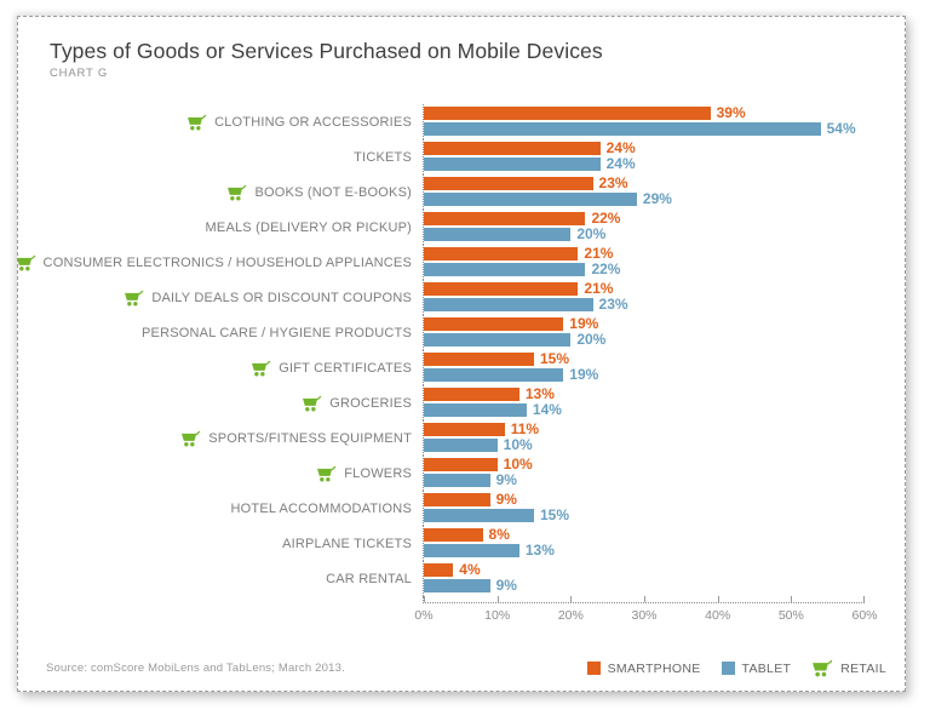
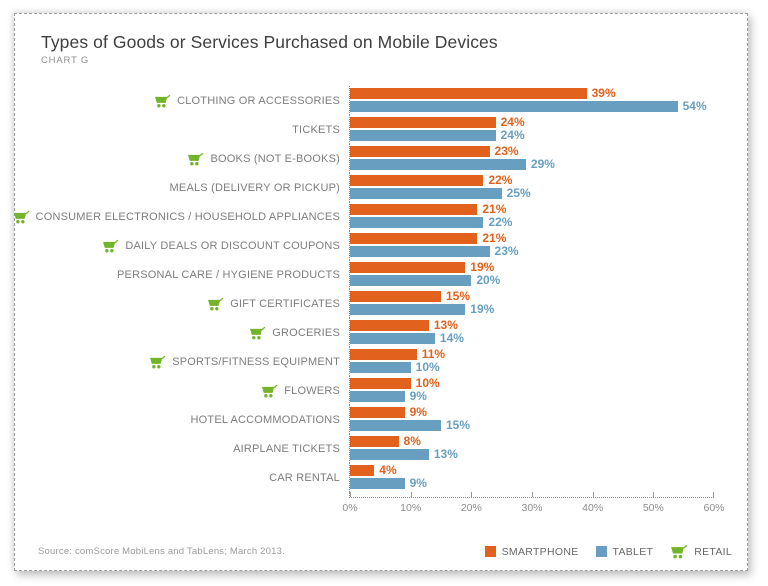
TABLET/MEALS (DELIVERY OR PICKUP): 20% -> 25%
